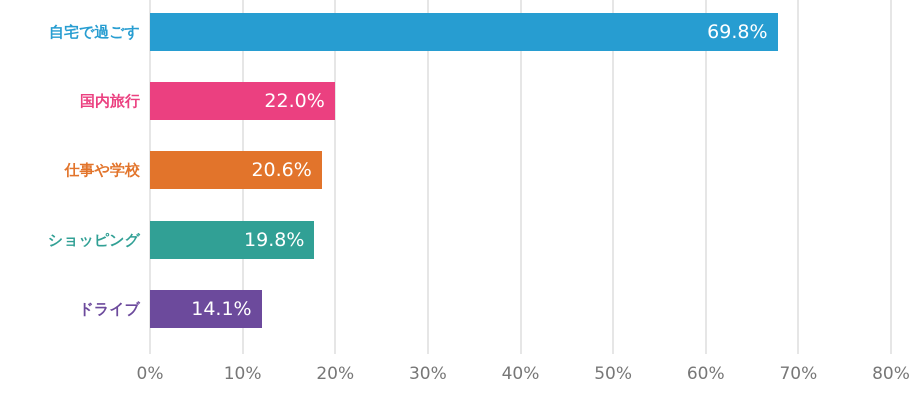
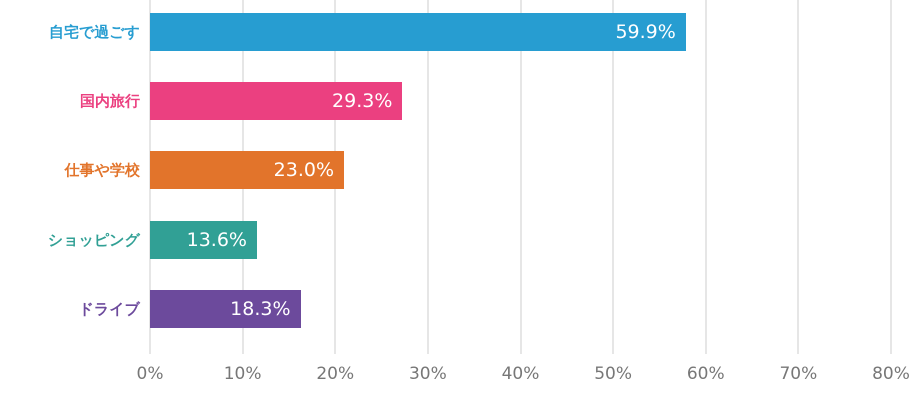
自宅で過ごす: 69.8% -> 59.9%
国内旅行: 22.0% -> 29.3%
仕事や学校: 20.6% -> 23.0%
ショッピング: 19.8% -> 13.6%
ドライブ: 14.1% -> 18.3%
